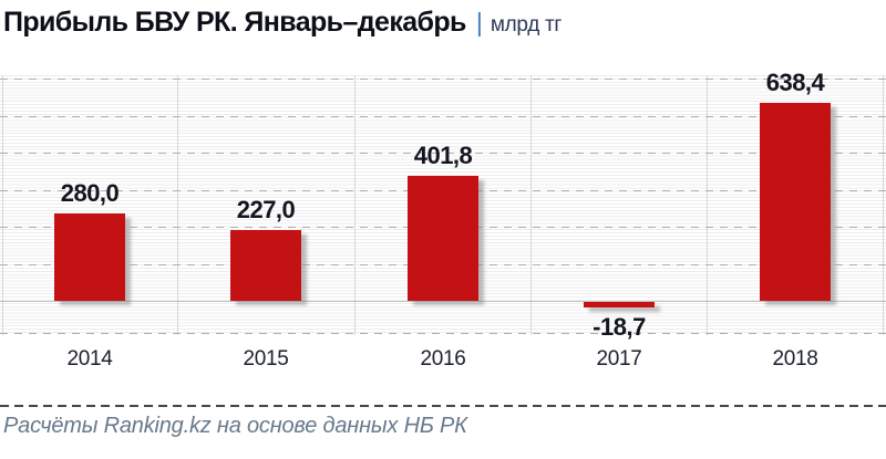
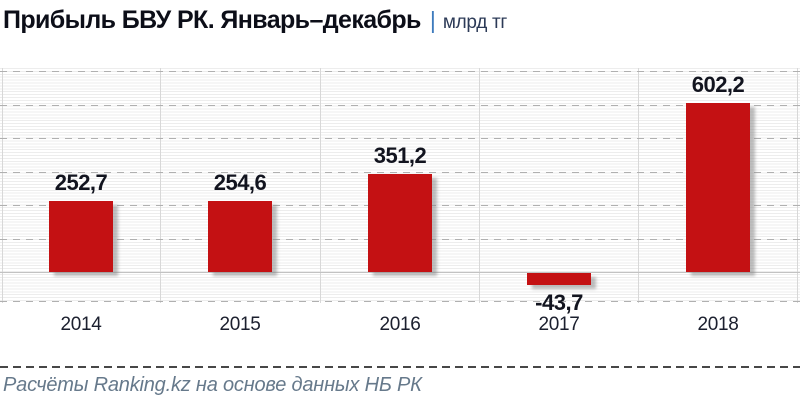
2014: 280,0 -> 252,7
2015: 227,0 -> 254,6
2016: 401,8 -> 351,2
2017: -18,7 -> -43,7
2018: 638,4 -> 602,2
